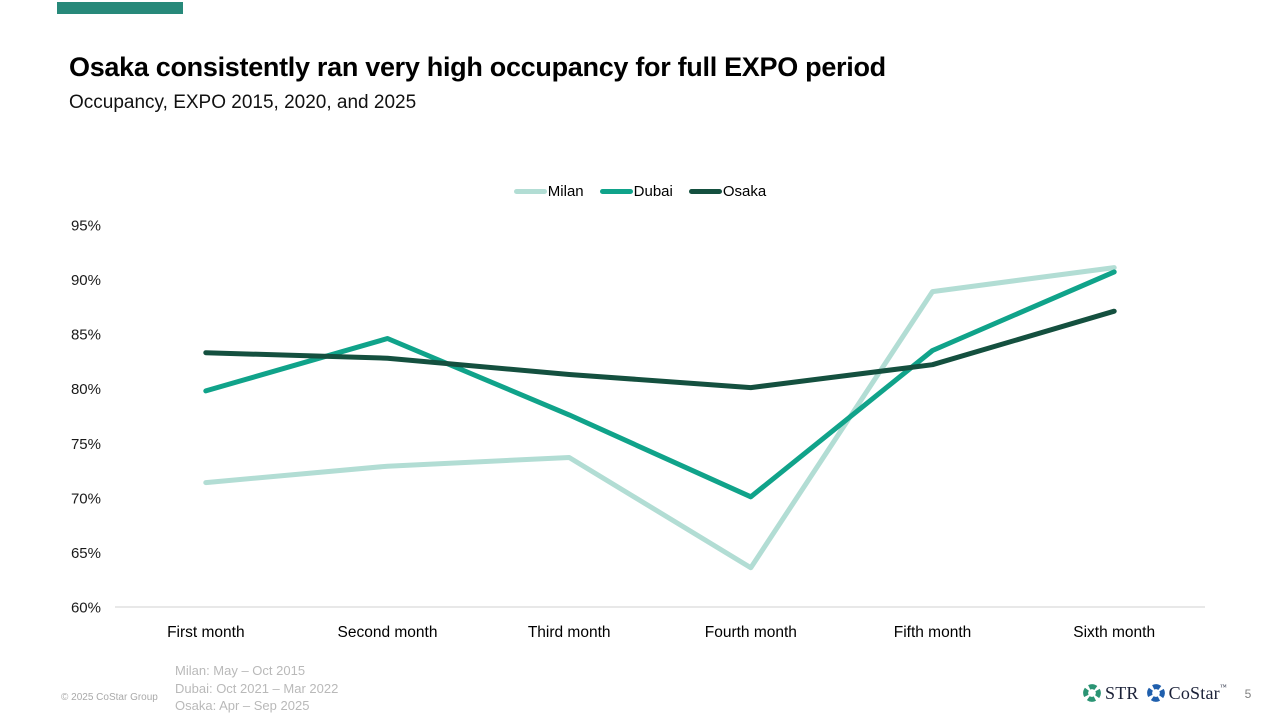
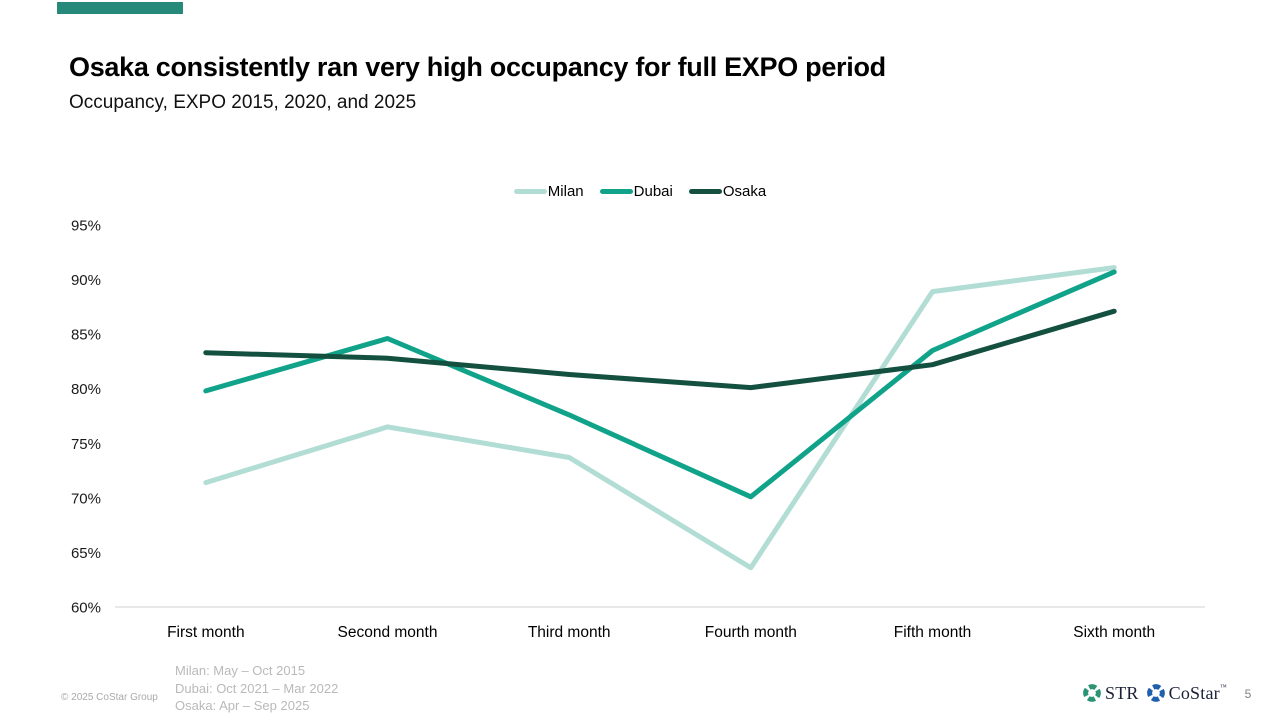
Milan/Second month: 72.9% -> 76.5%
